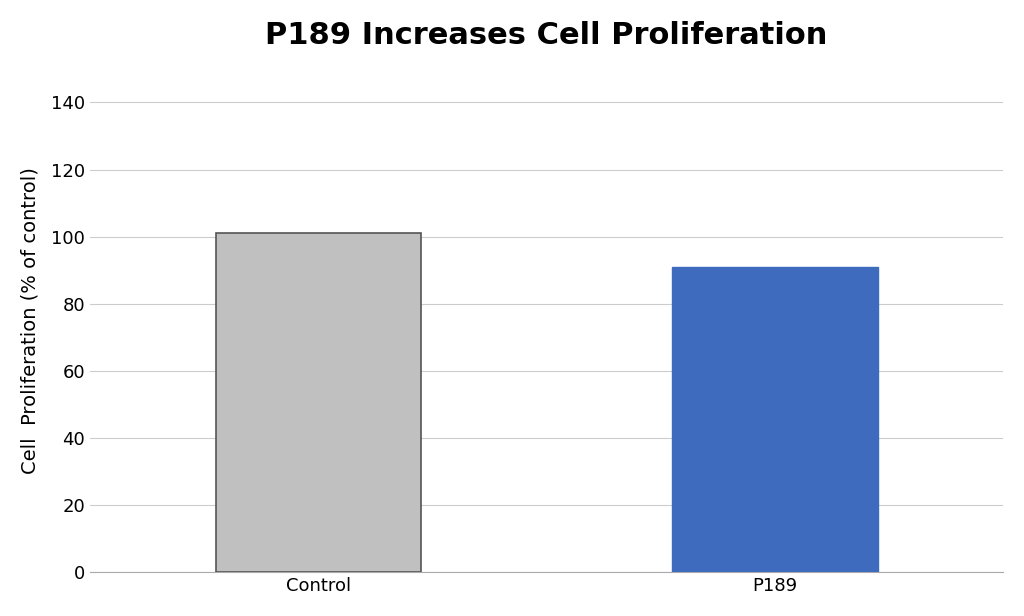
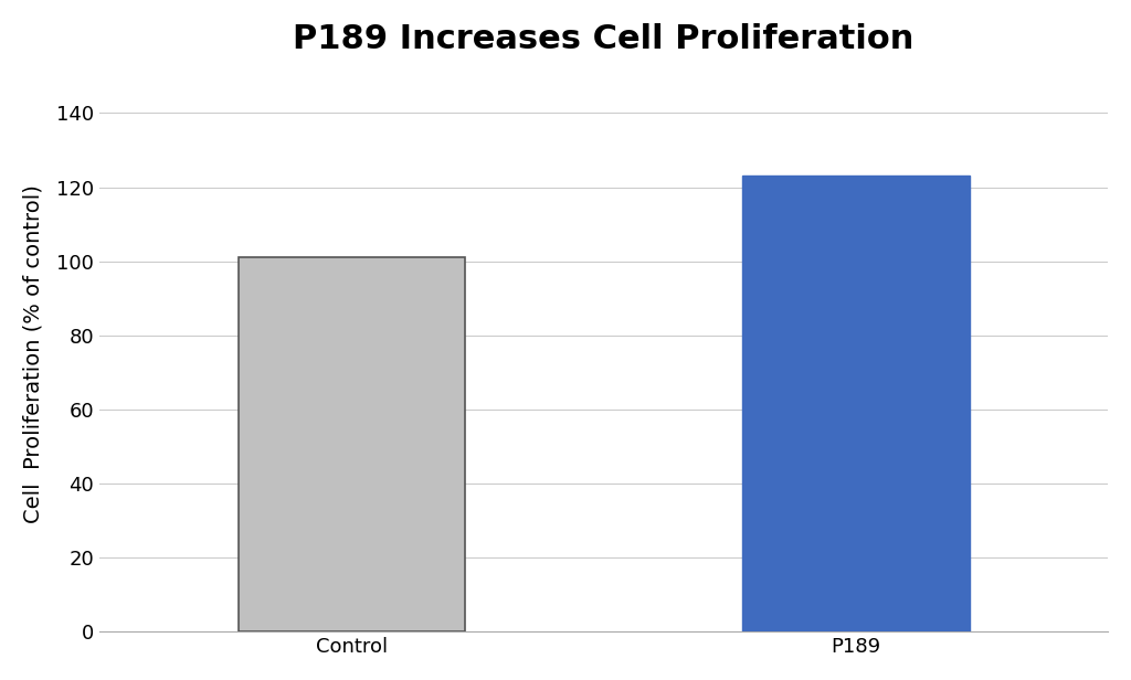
P189: 91 -> 123
